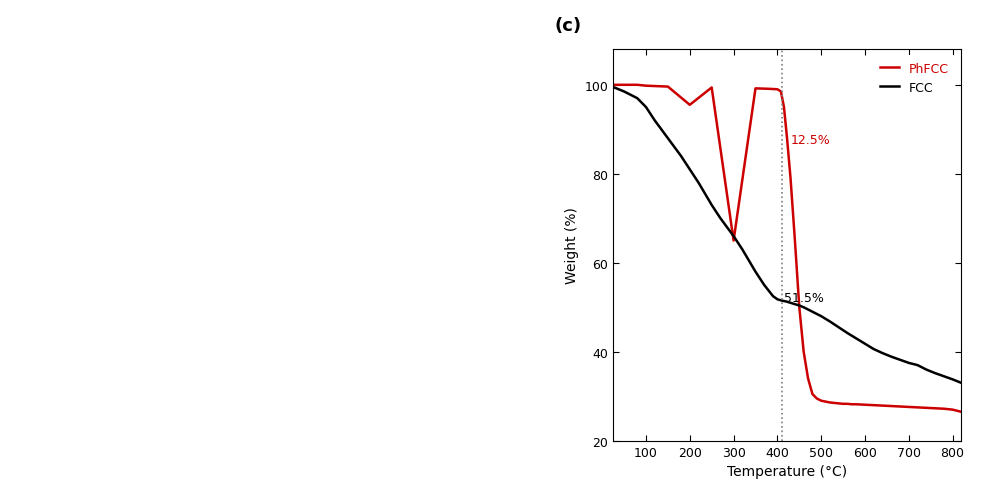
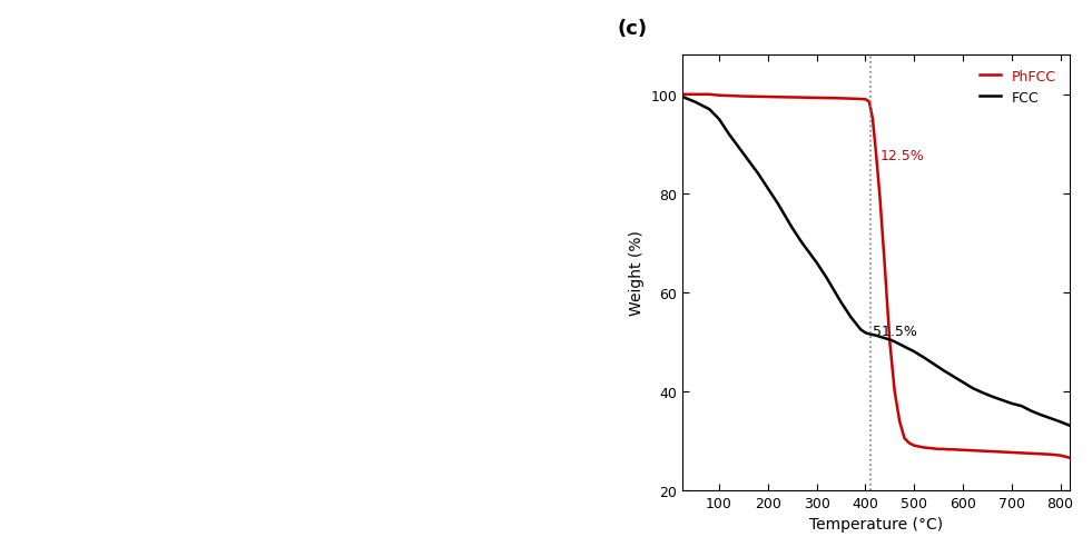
PhFCC/200: 95.5 -> 99.5
PhFCC/300: 65.0 -> 99.3
